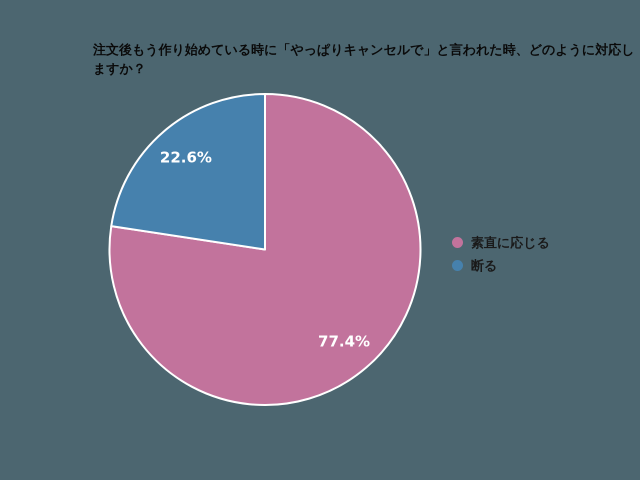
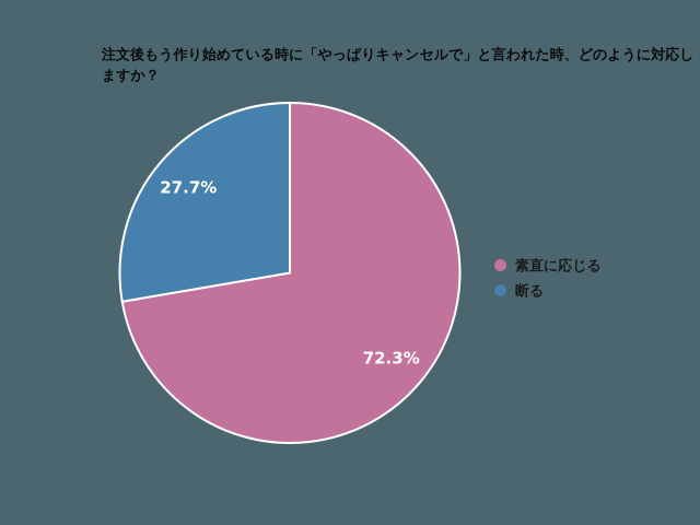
素直に応じる: 77.4% -> 72.3%
断る: 22.6% -> 27.7%
